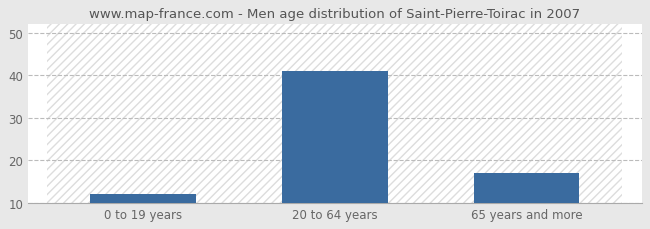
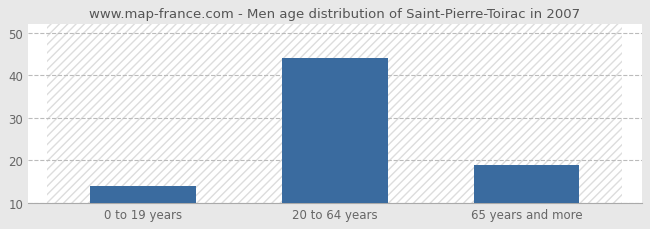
0 to 19 years: 12 -> 14
20 to 64 years: 41 -> 44
65 years and more: 17 -> 19
